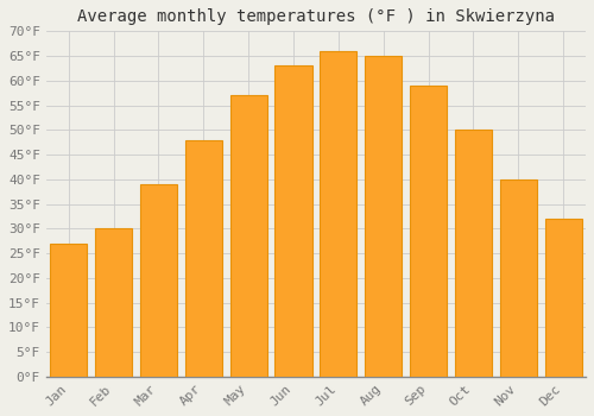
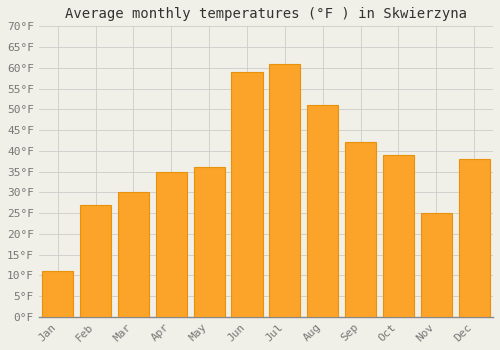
Jan: 27°F -> 11°F
Feb: 30°F -> 27°F
Mar: 39°F -> 30°F
Apr: 48°F -> 35°F
May: 57°F -> 36°F
Jun: 63°F -> 59°F
Jul: 66°F -> 61°F
Aug: 65°F -> 51°F
Sep: 59°F -> 42°F
Oct: 50°F -> 39°F
Nov: 40°F -> 25°F
Dec: 32°F -> 38°F
